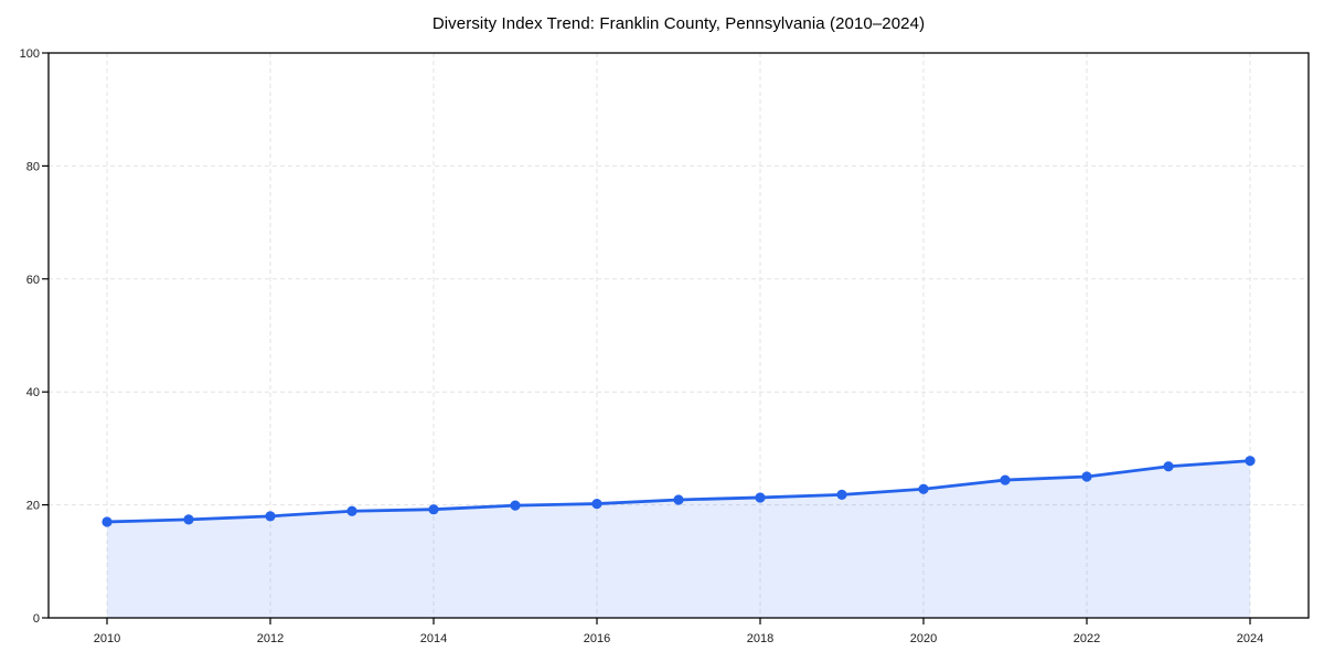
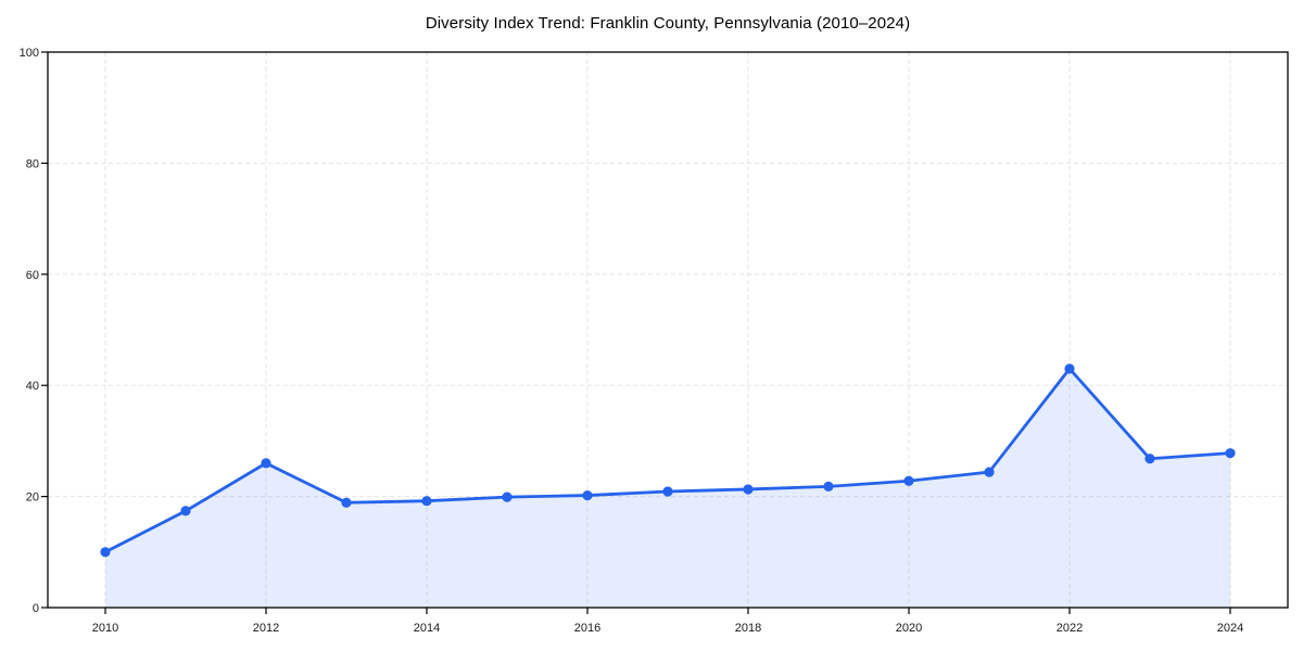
2010: 17 -> 10
2012: 18 -> 26
2022: 25 -> 43
